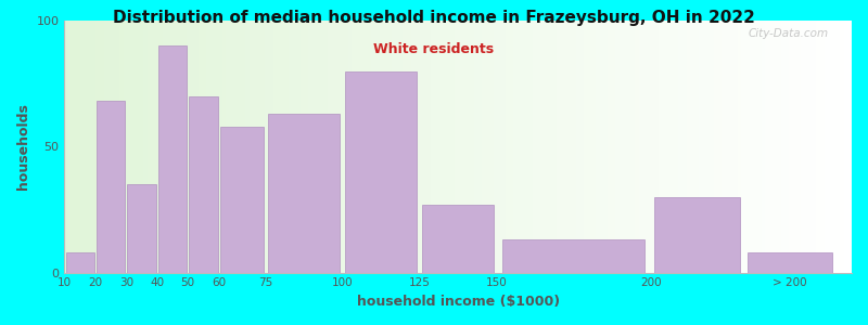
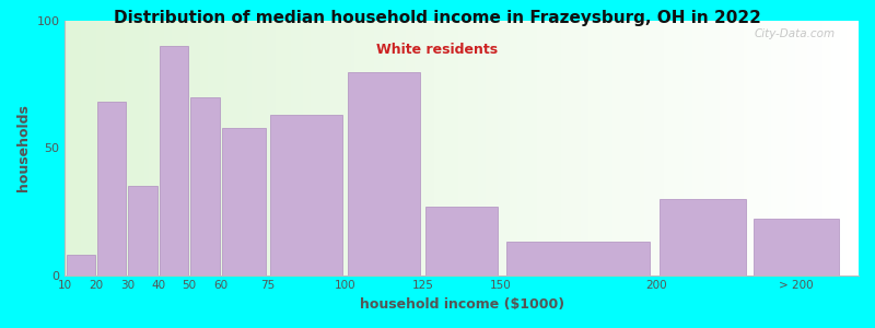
> 200: 8 -> 22
